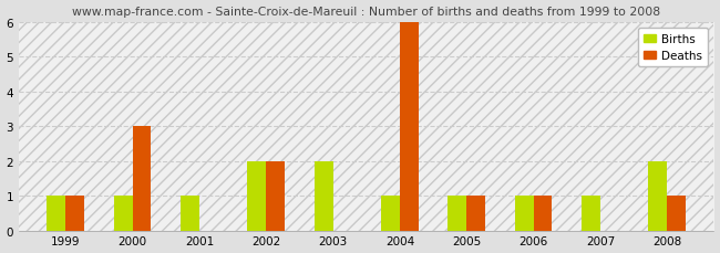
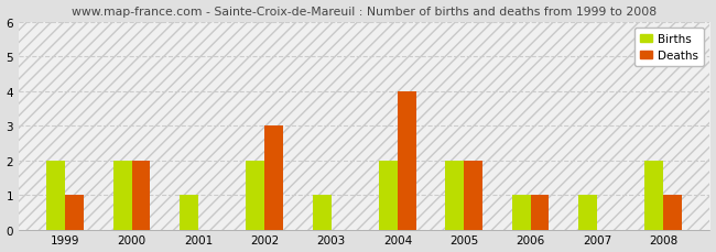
Births/1999: 1 -> 2
Births/2000: 1 -> 2
Deaths/2000: 3 -> 2
Deaths/2002: 2 -> 3
Births/2003: 2 -> 1
Births/2004: 1 -> 2
Deaths/2004: 6 -> 4
Births/2005: 1 -> 2
Deaths/2005: 1 -> 2
